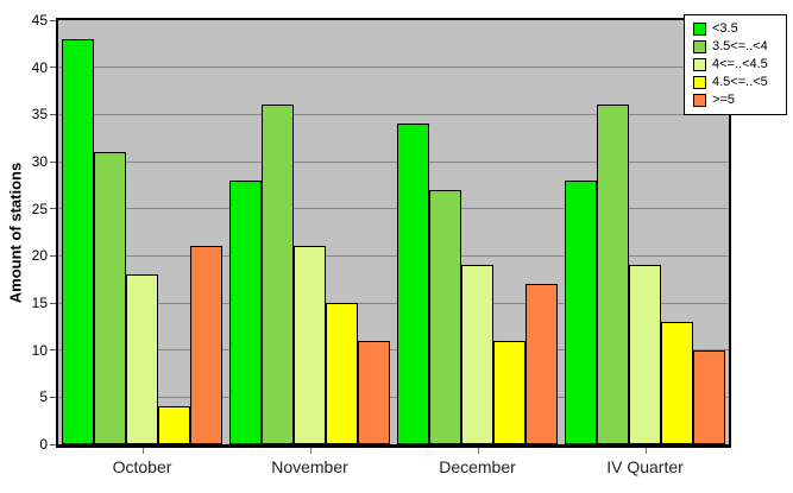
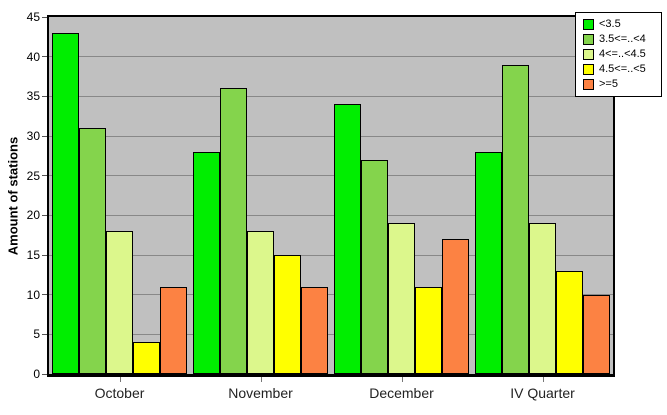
>=5/October: 21 -> 11
4<=..<4.5/November: 21 -> 18
3.5<=..<4/IV Quarter: 36 -> 39
